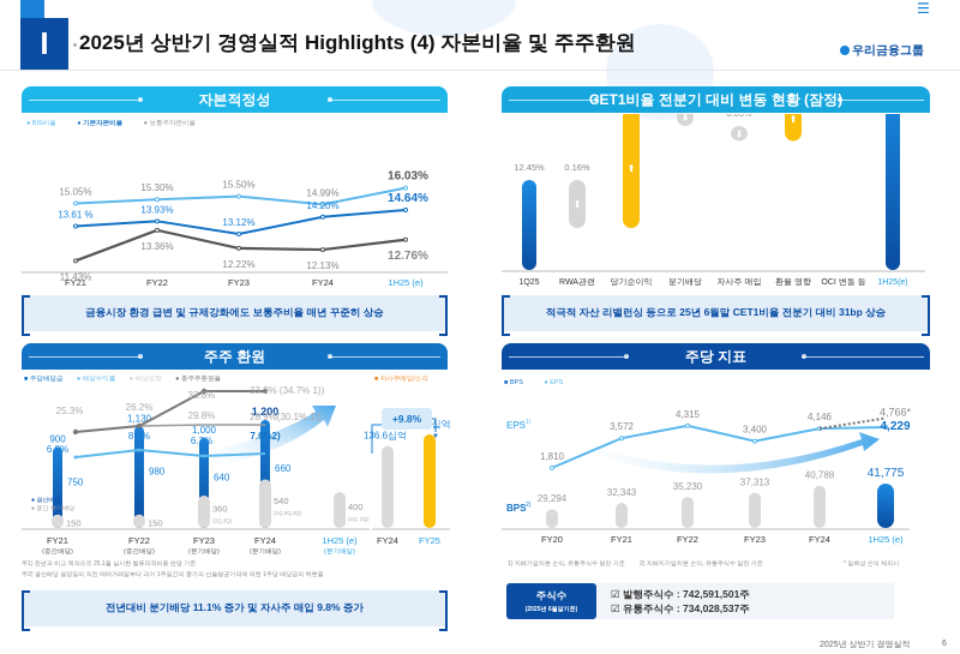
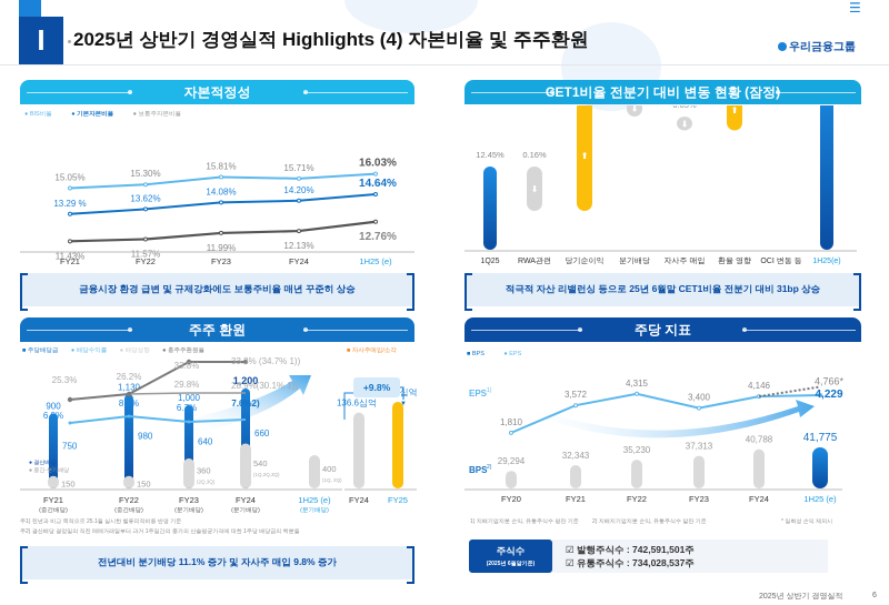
자본적정성/기본자본비율/FY21: 13.61 -> 13.29
자본적정성/기본자본비율/FY22: 13.93% -> 13.62%
자본적정성/보통주자본비율/FY22: 13.36% -> 11.57%
자본적정성/BIS비율/FY23: 15.50% -> 15.81%
자본적정성/기본자본비율/FY23: 13.12% -> 14.08%
자본적정성/보통주자본비율/FY23: 12.22% -> 11.99%
자본적정성/BIS비율/FY24: 14.99% -> 15.71%
